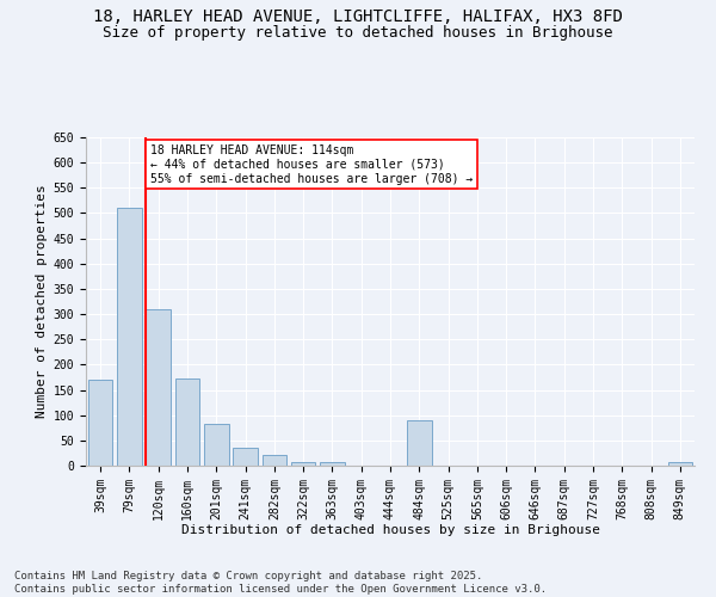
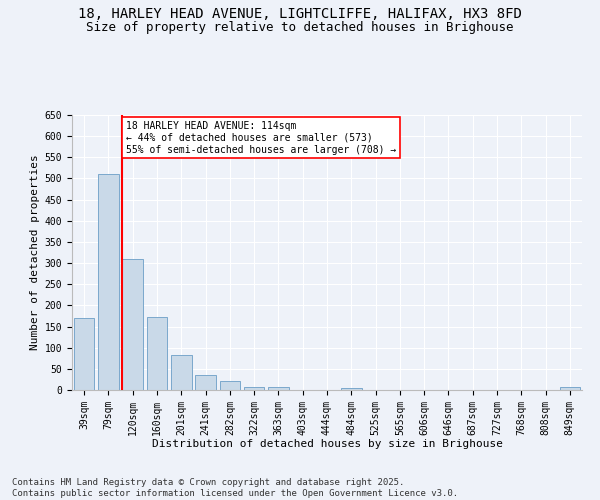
484sqm: 90 -> 5
